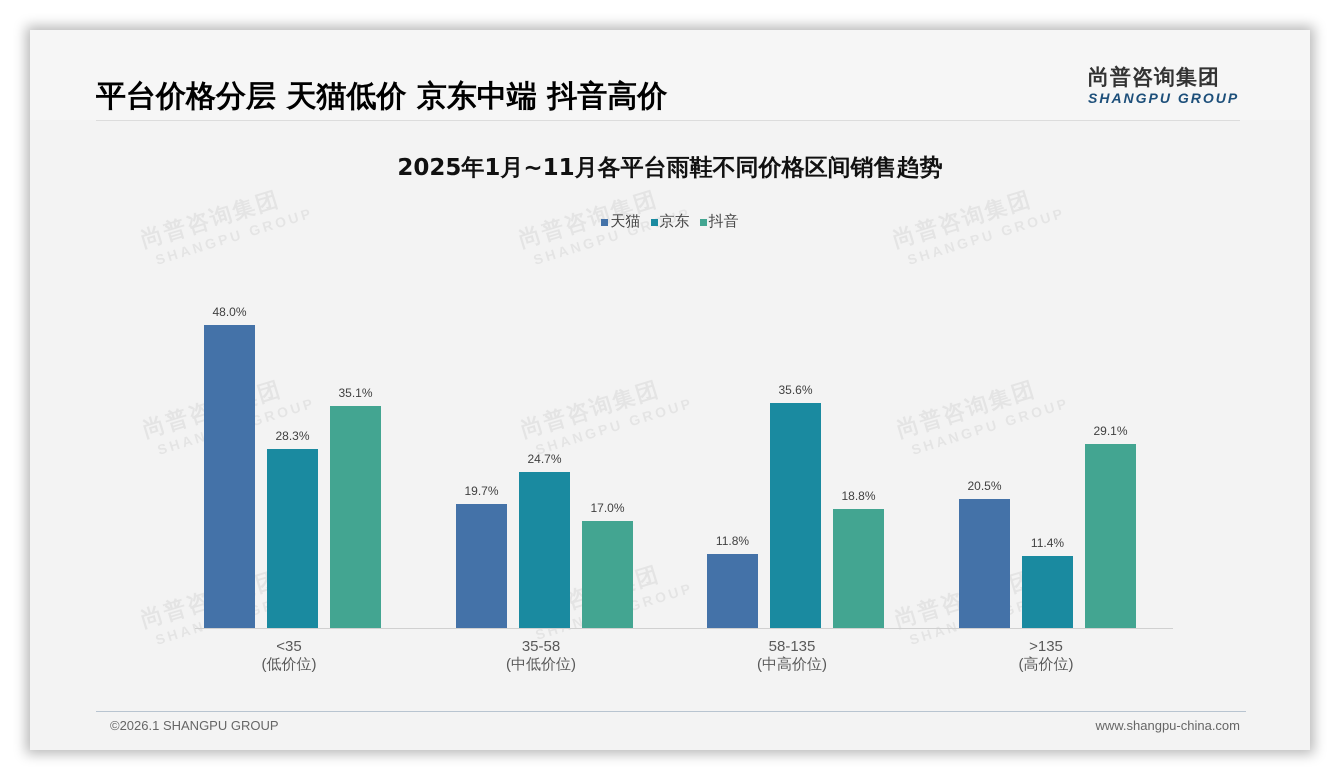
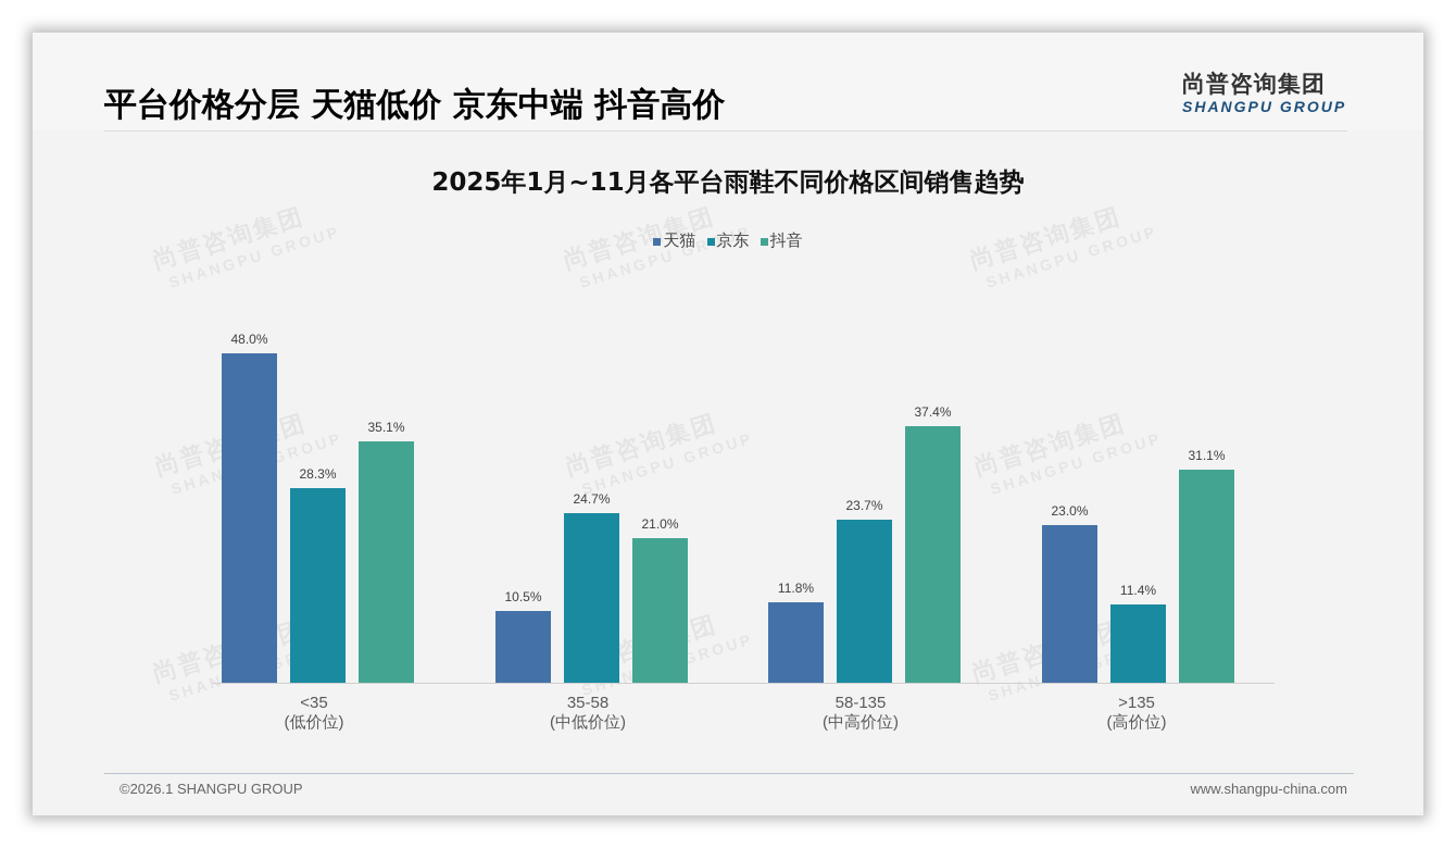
天猫/35-58 (中低价位): 19.7% -> 10.5%
抖音/35-58 (中低价位): 17.0% -> 21.0%
京东/58-135 (中高价位): 35.6% -> 23.7%
抖音/58-135 (中高价位): 18.8% -> 37.4%
天猫/>135 (高价位): 20.5% -> 23.0%
抖音/>135 (高价位): 29.1% -> 31.1%
